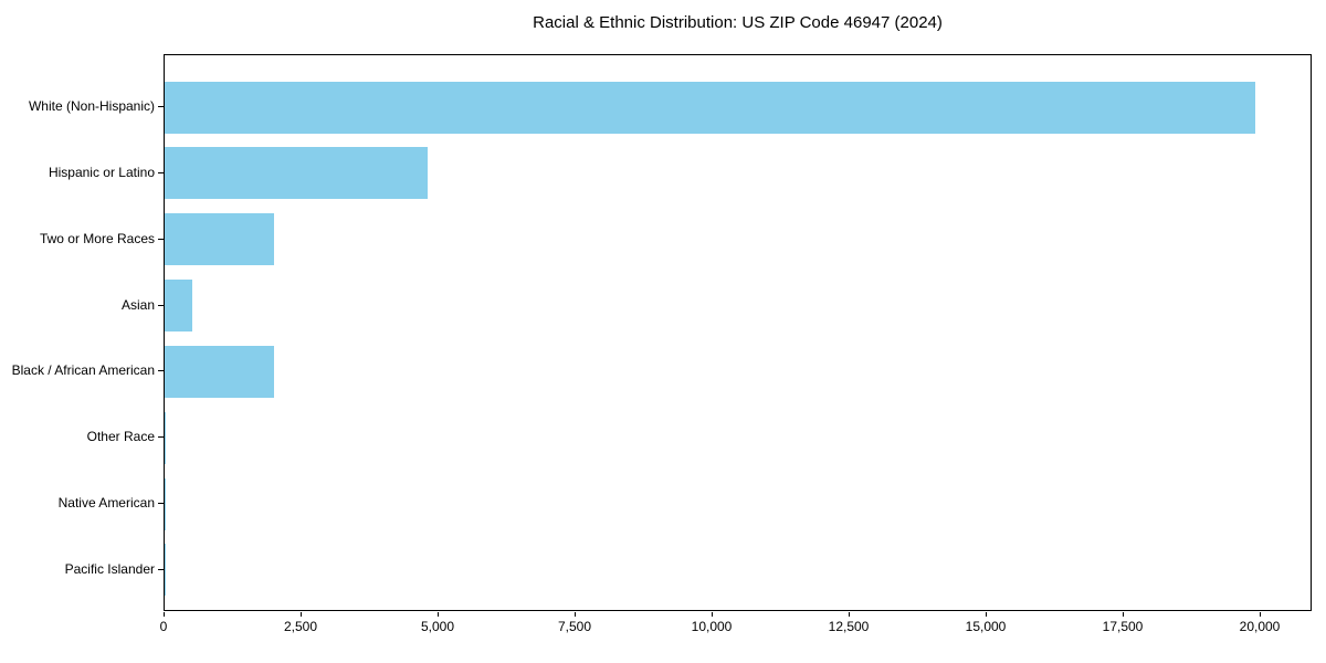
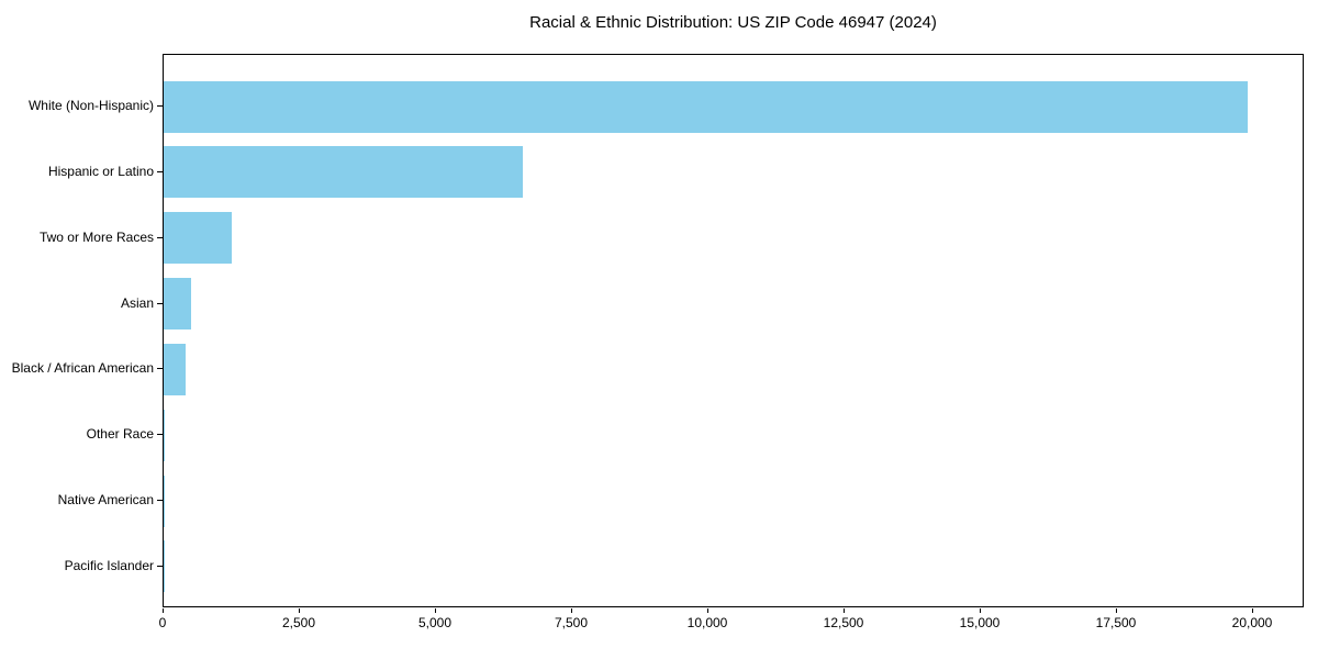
Hispanic or Latino: 4800 -> 6600
Two or More Races: 2000 -> 1200
Black / African American: 2000 -> 400
